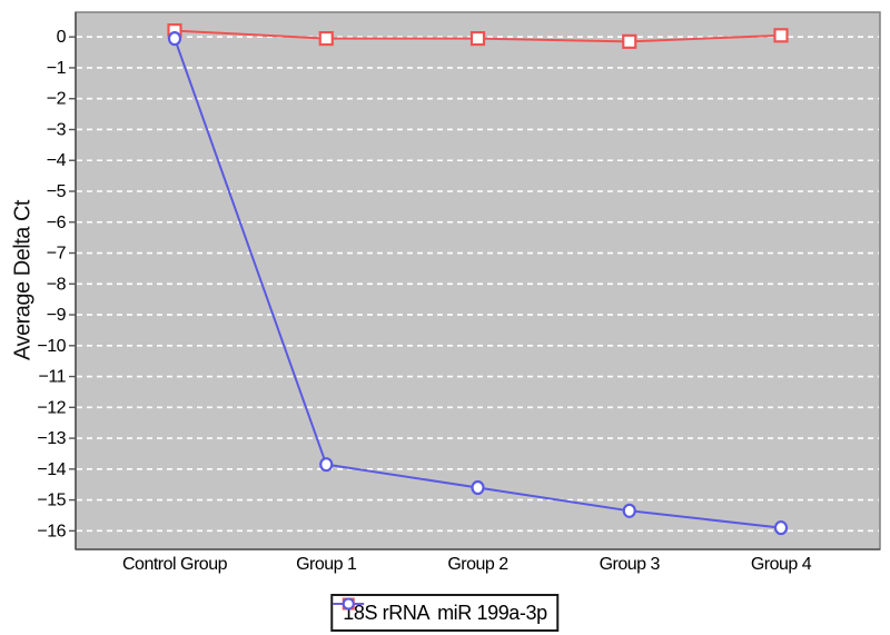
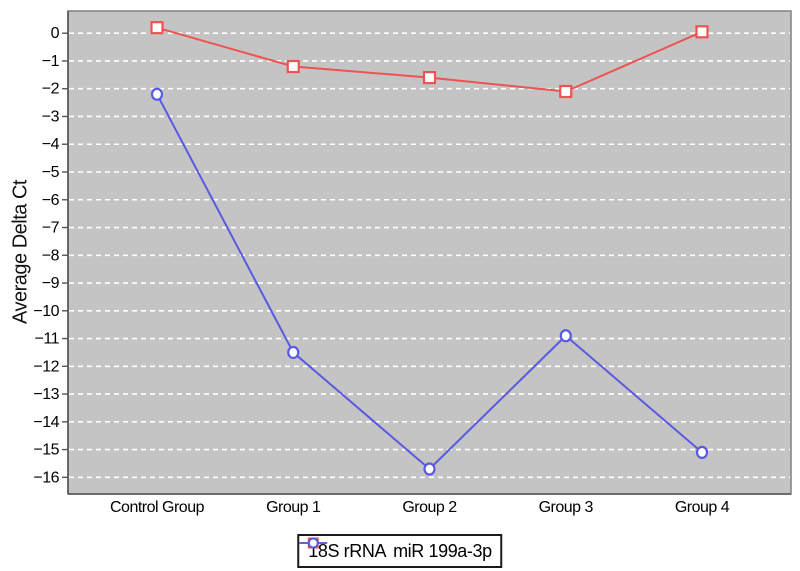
miR 199a-3p/Control Group: -0.1 -> -2.2
18S rRNA/Group 1: -0.1 -> -1.2
miR 199a-3p/Group 1: -13.8 -> -11.5
18S rRNA/Group 2: -0.1 -> -1.6
miR 199a-3p/Group 2: -14.6 -> -15.7
18S rRNA/Group 3: -0.1 -> -2.1
miR 199a-3p/Group 3: -15.3 -> -10.9
miR 199a-3p/Group 4: -15.9 -> -15.1
